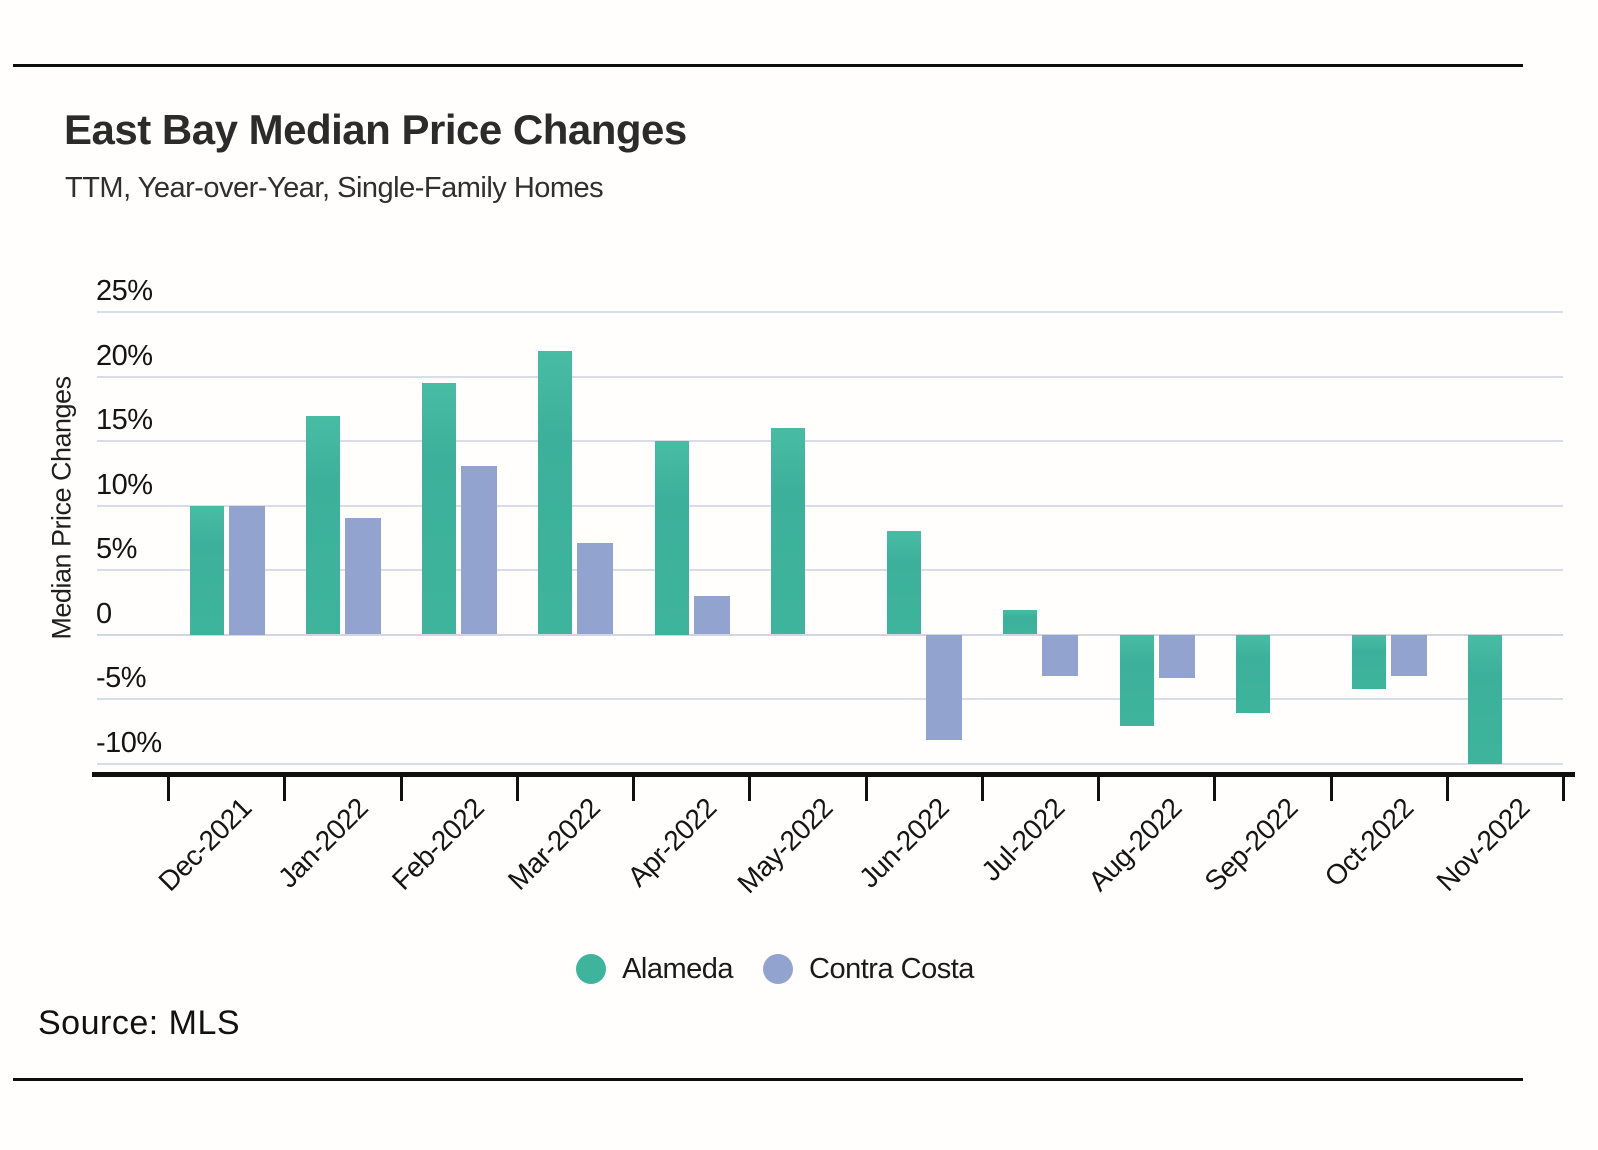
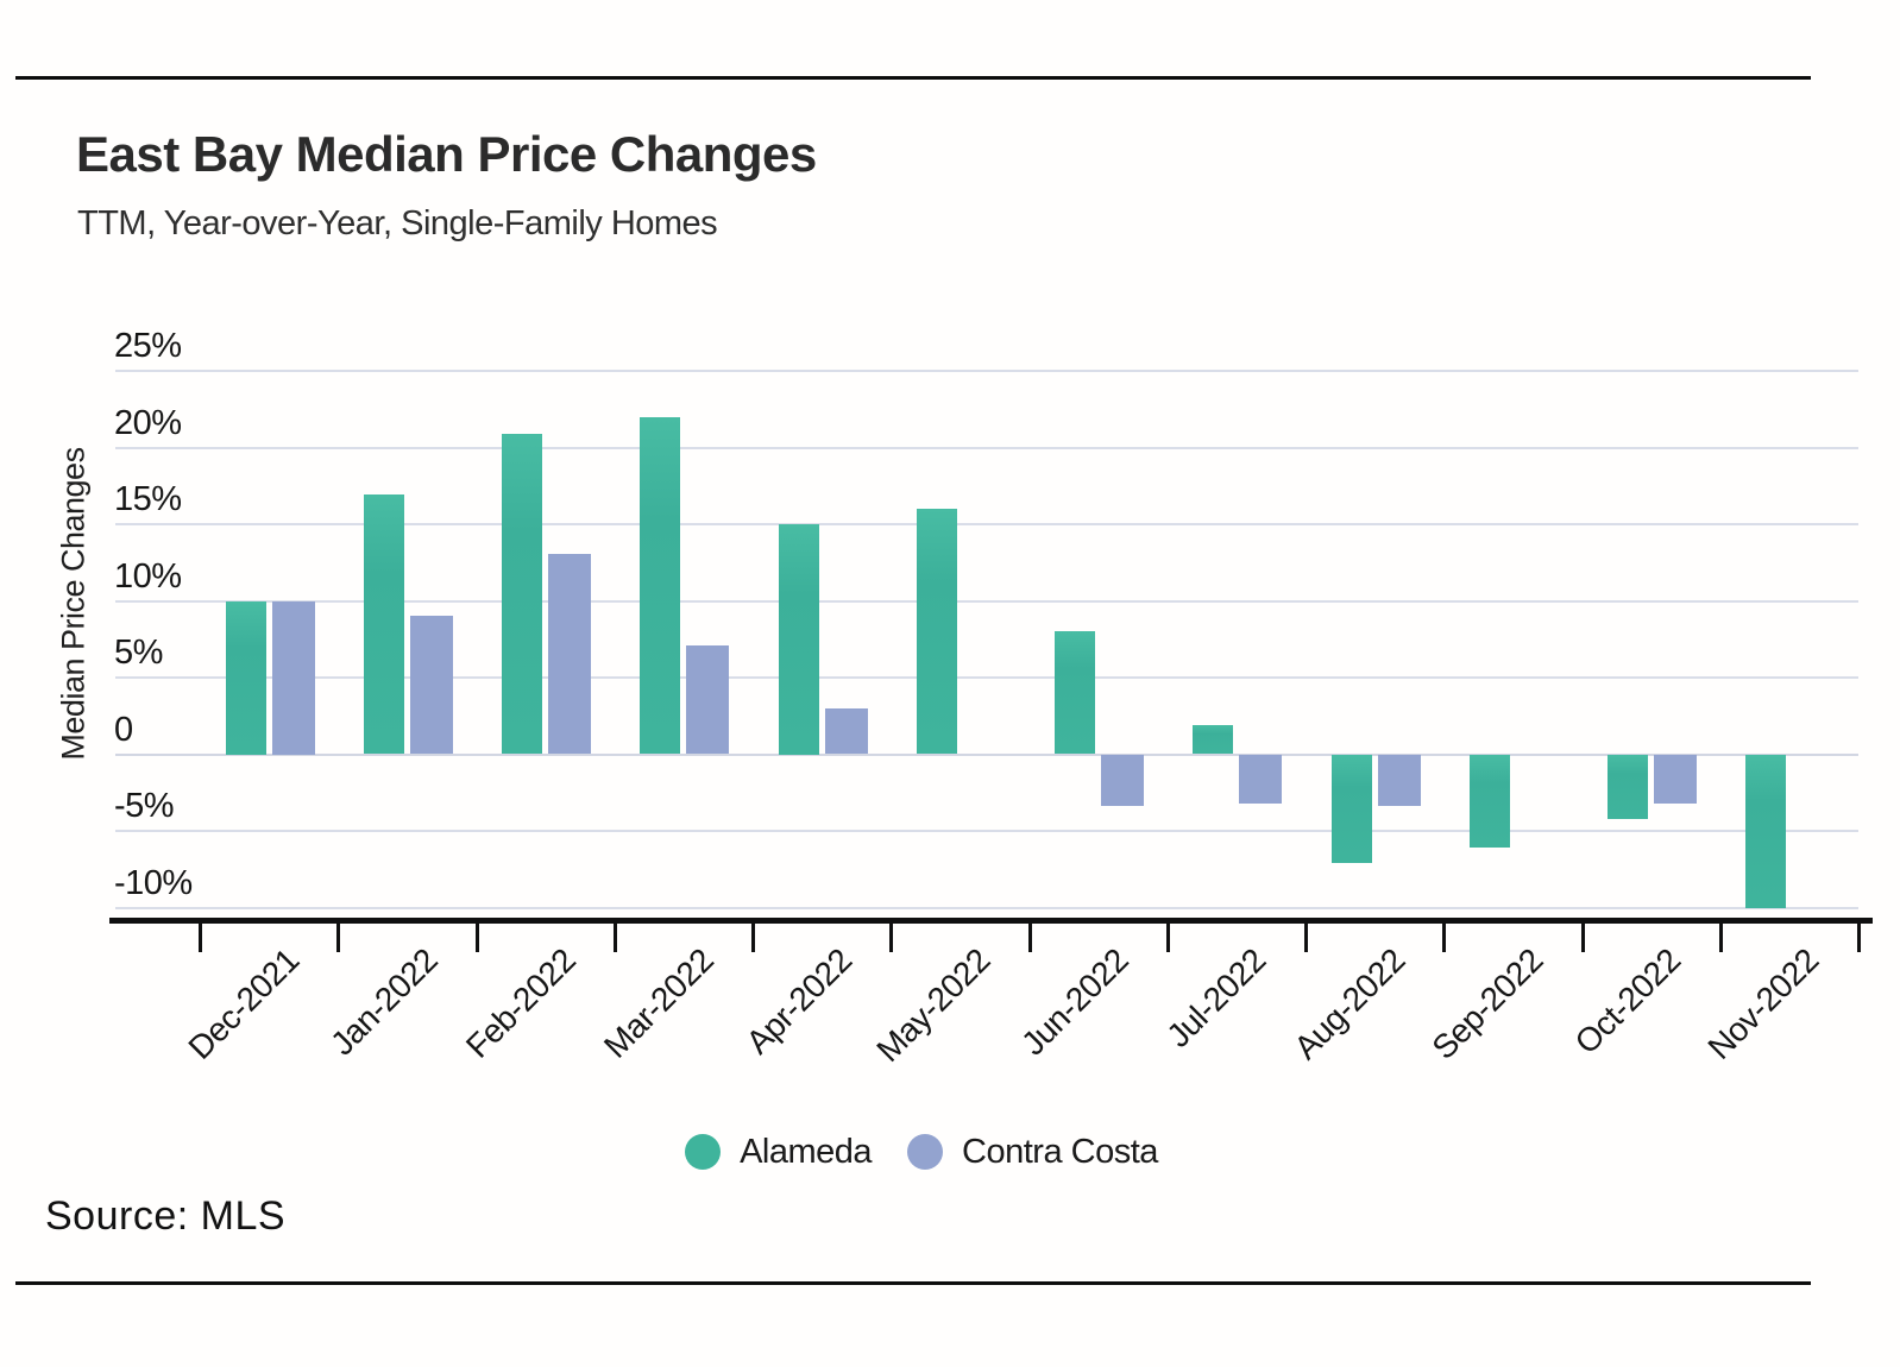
Alameda/Feb-2022: 19.5% -> 20.9%
Contra Costa/Jun-2022: -8.2% -> -3.4%
